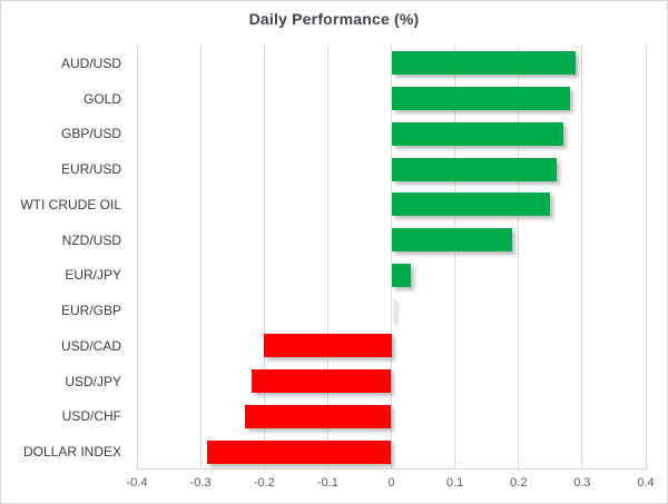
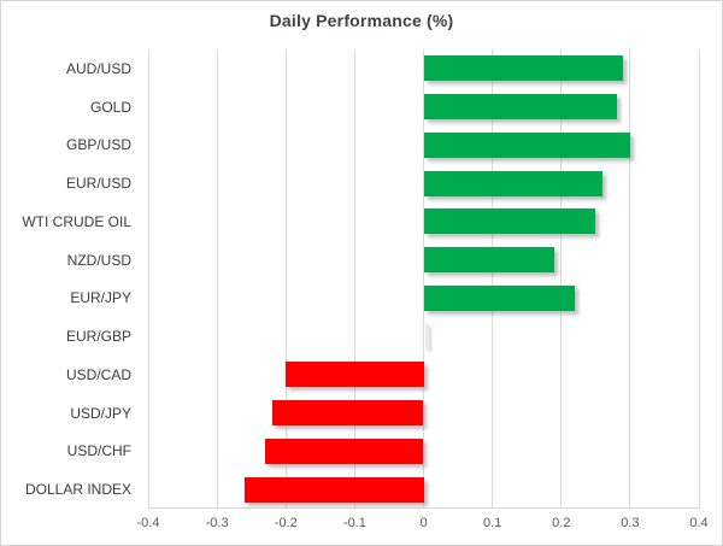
GBP/USD: 0.27 -> 0.30
EUR/JPY: 0.03 -> 0.22
DOLLAR INDEX: -0.29 -> -0.26
